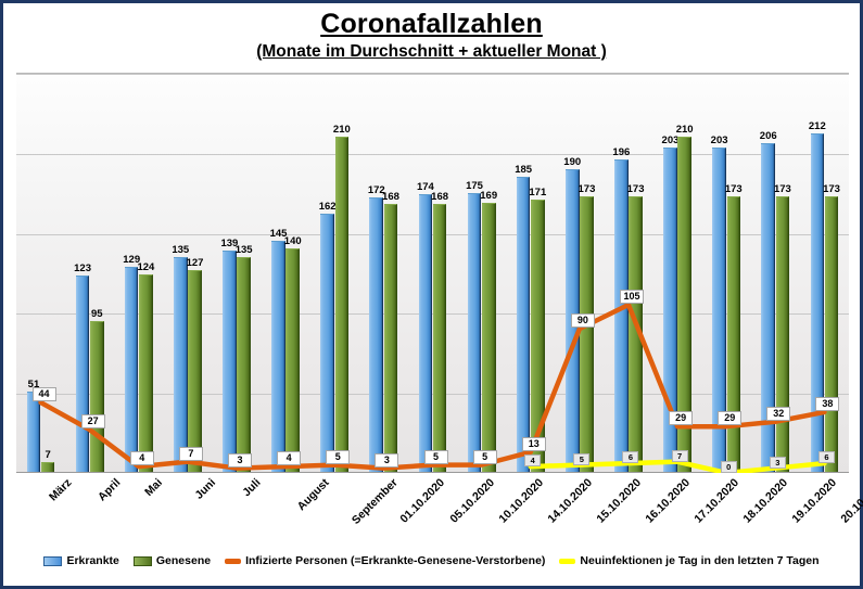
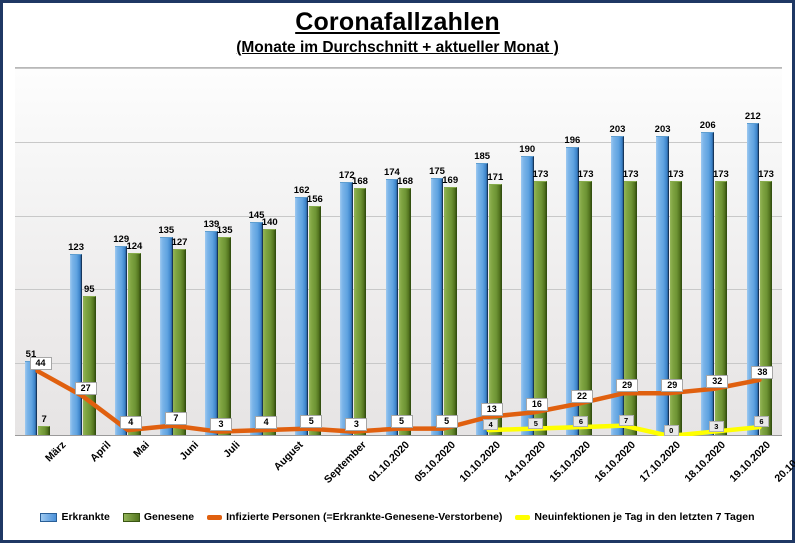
Genesene/September: 210 -> 156
Infizierte Personen (=Erkrankte-Genesene-Verstorbene)/15.10.2020: 90 -> 16
Infizierte Personen (=Erkrankte-Genesene-Verstorbene)/16.10.2020: 105 -> 22
Genesene/17.10.2020: 210 -> 173
